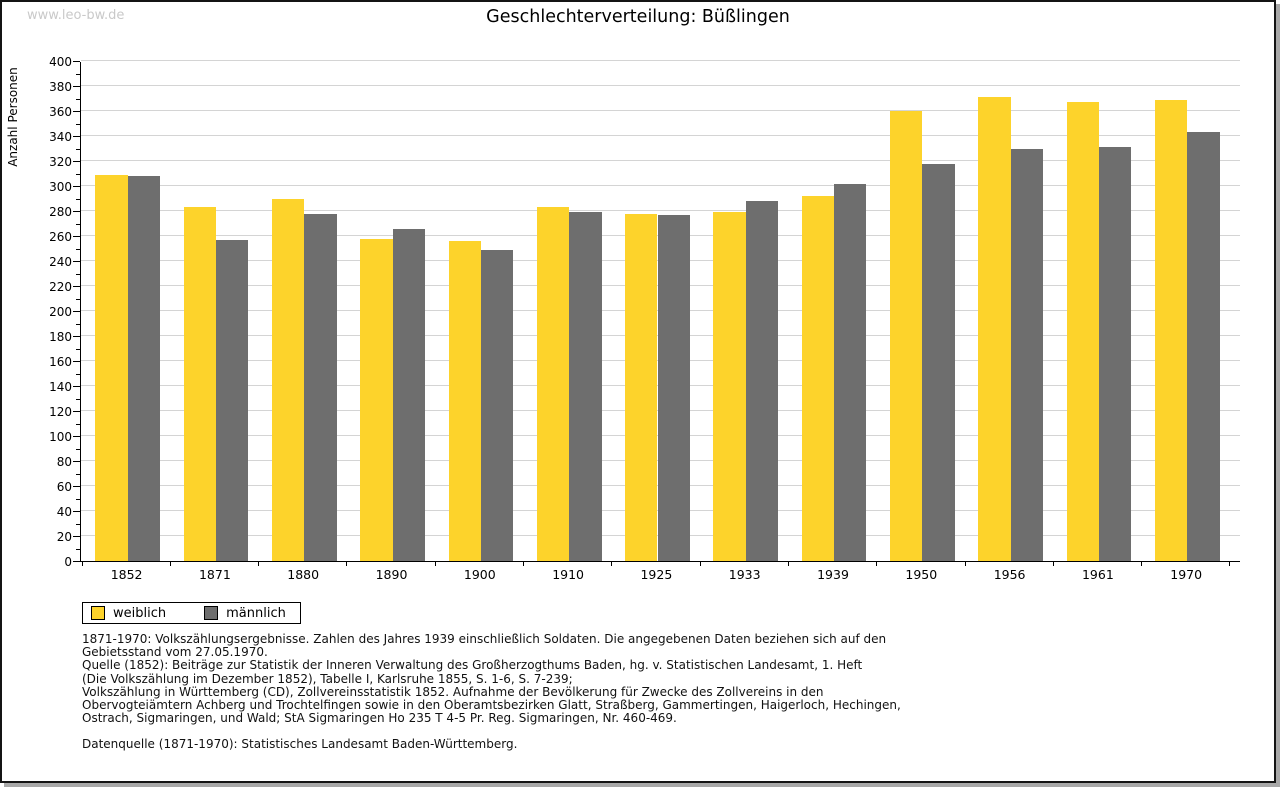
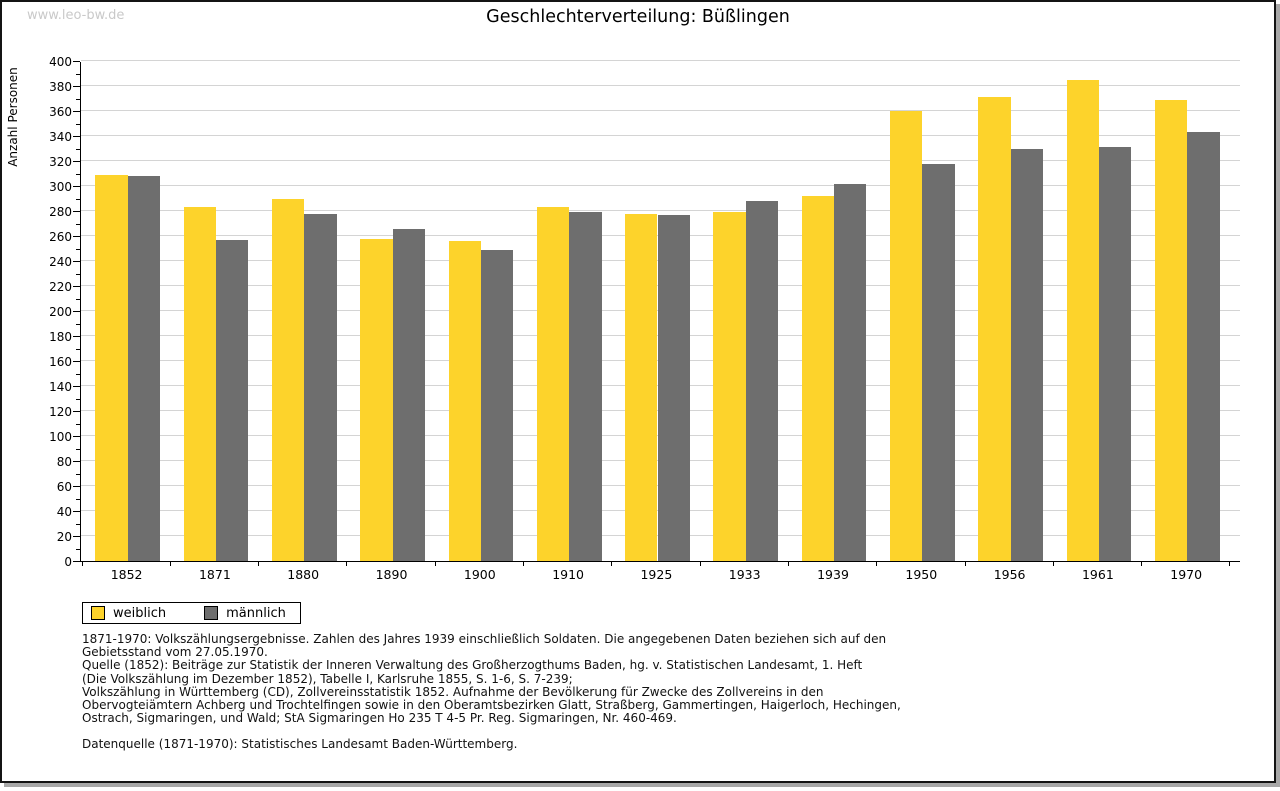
weiblich/1961: 367 -> 385
